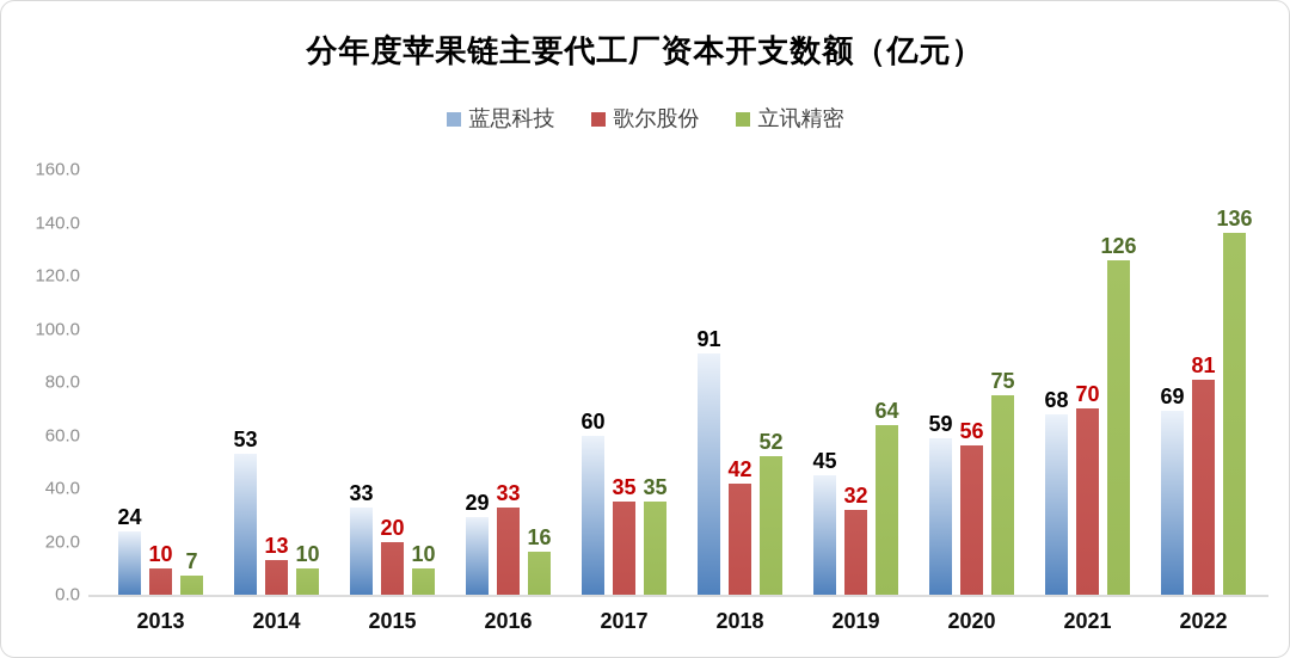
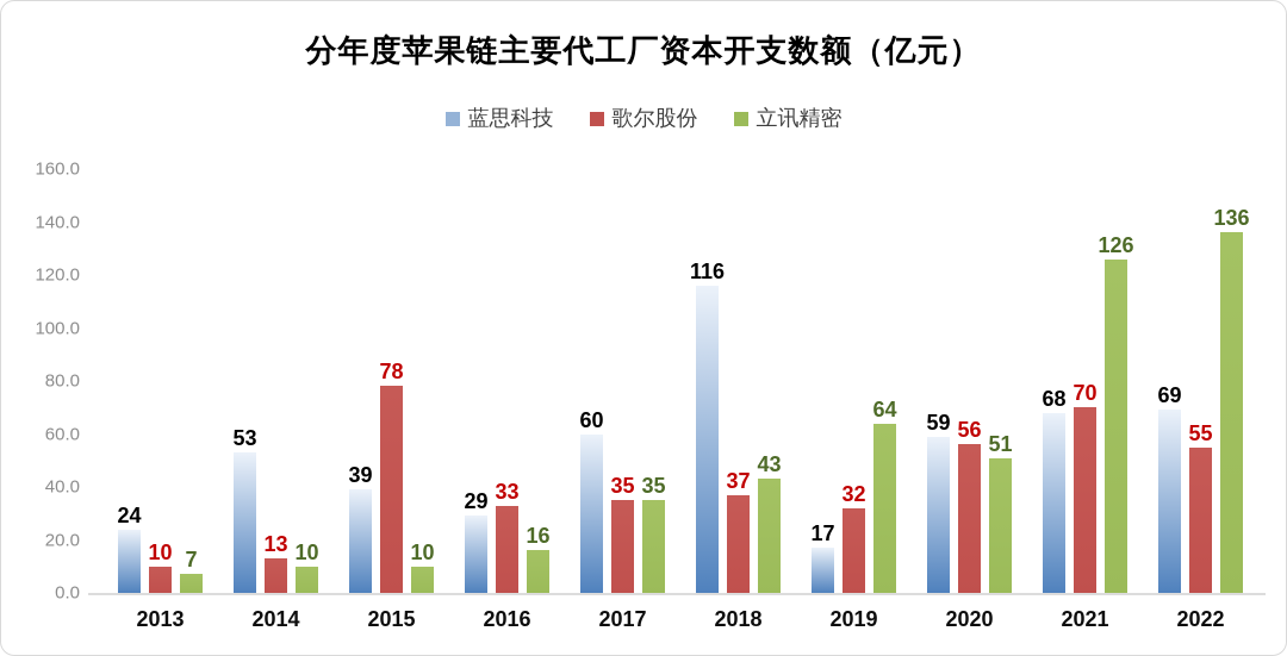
蓝思科技/2015: 33 -> 39
歌尔股份/2015: 20 -> 78
蓝思科技/2018: 91 -> 116
歌尔股份/2018: 42 -> 37
立讯精密/2018: 52 -> 43
蓝思科技/2019: 45 -> 17
立讯精密/2020: 75 -> 51
歌尔股份/2022: 81 -> 55
